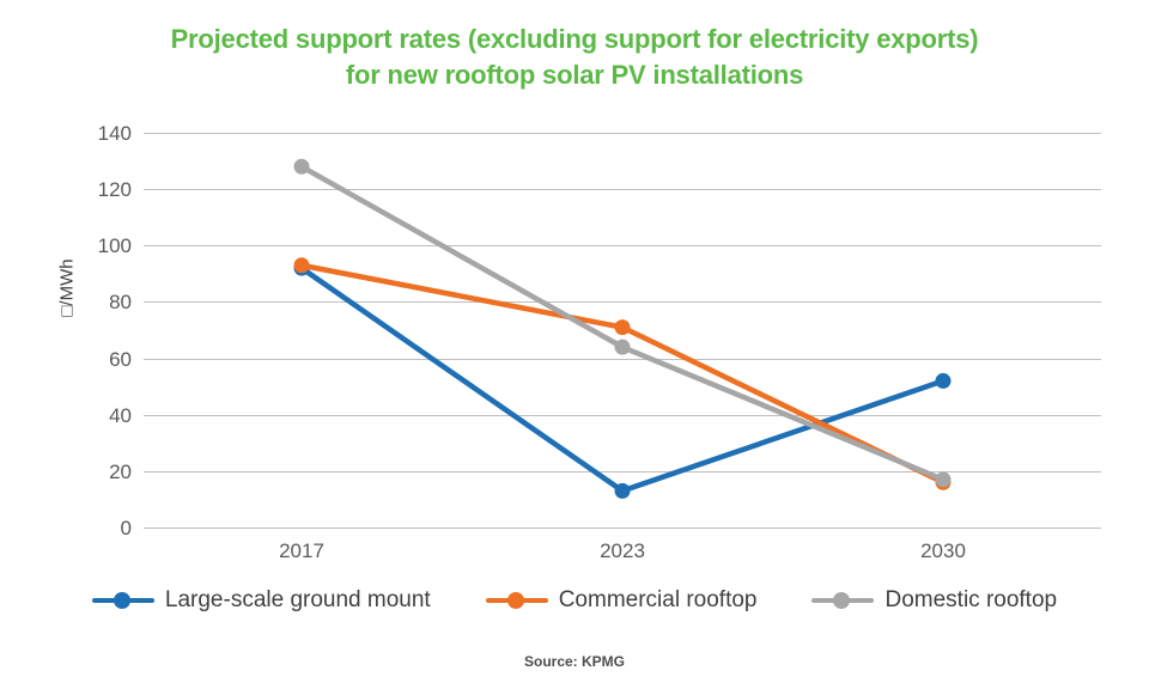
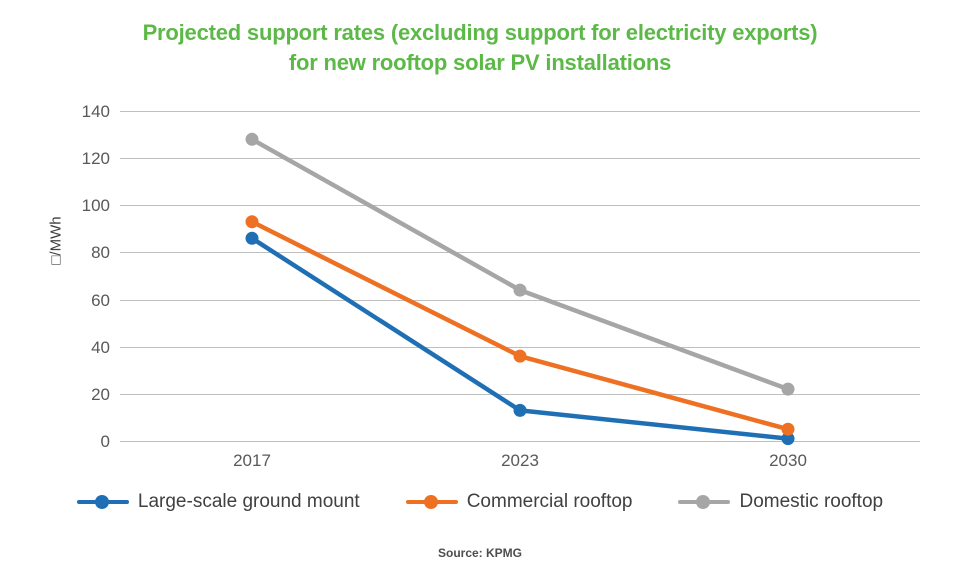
Large-scale ground mount/2017: 92 -> 86
Commercial rooftop/2023: 71 -> 36
Large-scale ground mount/2030: 52 -> 1
Commercial rooftop/2030: 16 -> 5
Domestic rooftop/2030: 17 -> 22
